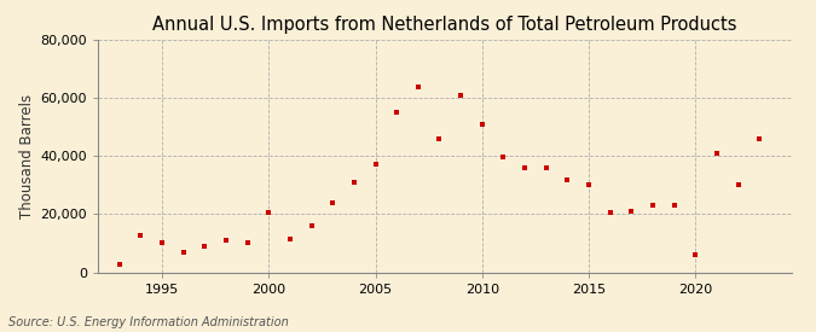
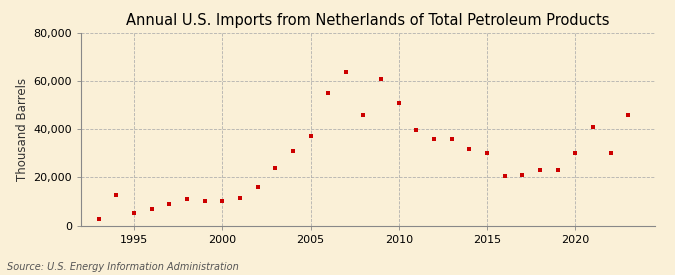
1995: 10,000 -> 5,000
2000: 20,500 -> 10,000
2020: 6,000 -> 30,000
